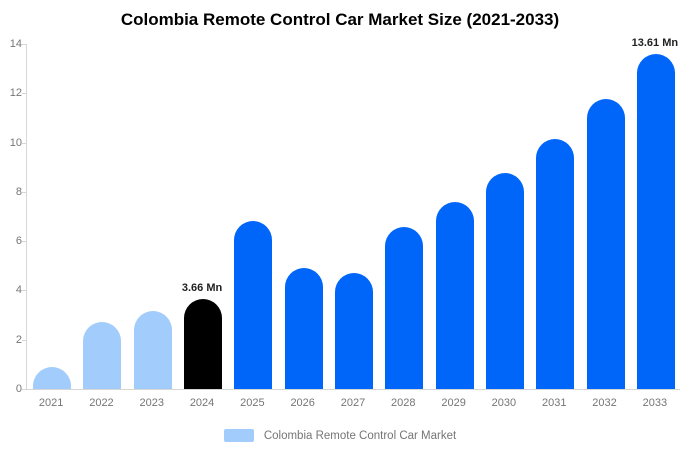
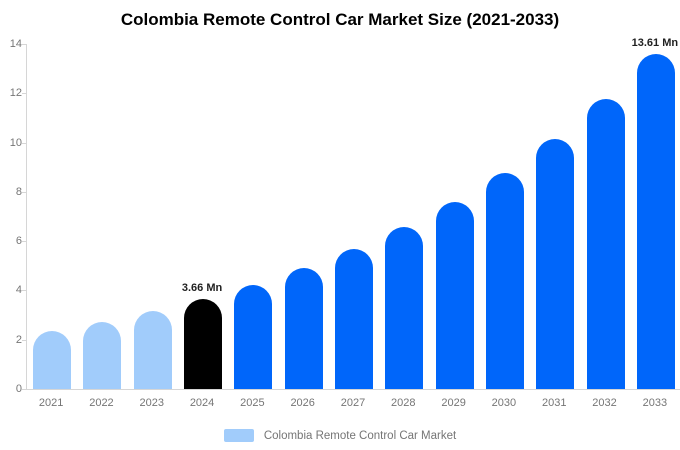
2021: 0.9 -> 2.4
2025: 6.8 -> 4.2
2027: 4.7 -> 5.7
